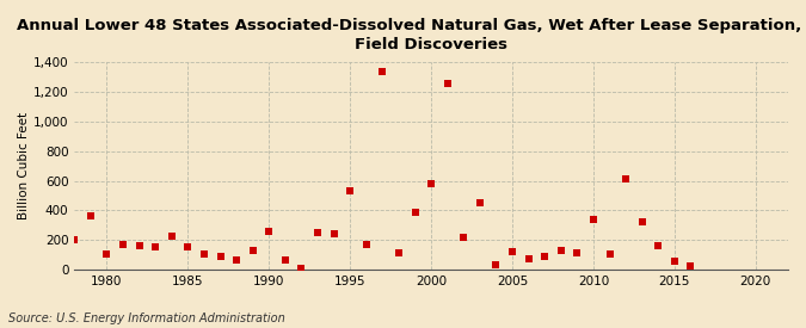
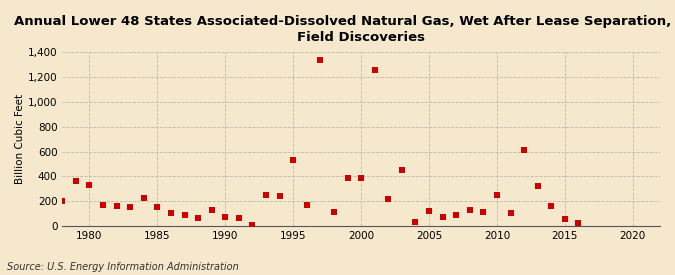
1980: 100 -> 330
1990: 260 -> 80
2000: 580 -> 380
2010: 340 -> 250
